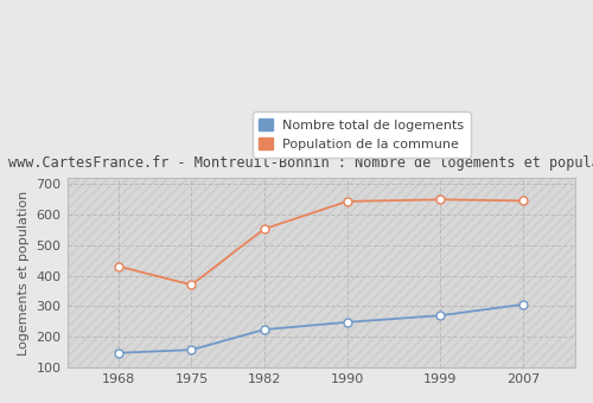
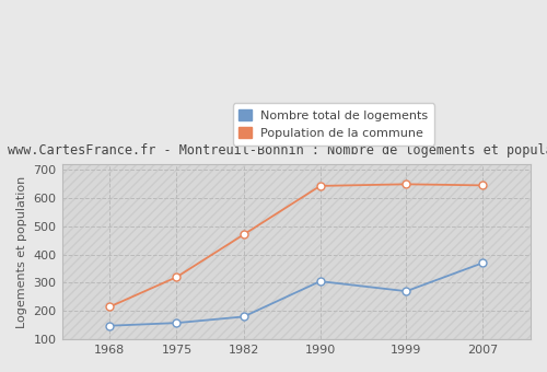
Population de la commune/1968: 430 -> 215
Population de la commune/1975: 370 -> 320
Nombre total de logements/1982: 224 -> 180
Population de la commune/1982: 552 -> 470
Nombre total de logements/1990: 248 -> 305
Nombre total de logements/2007: 306 -> 370
